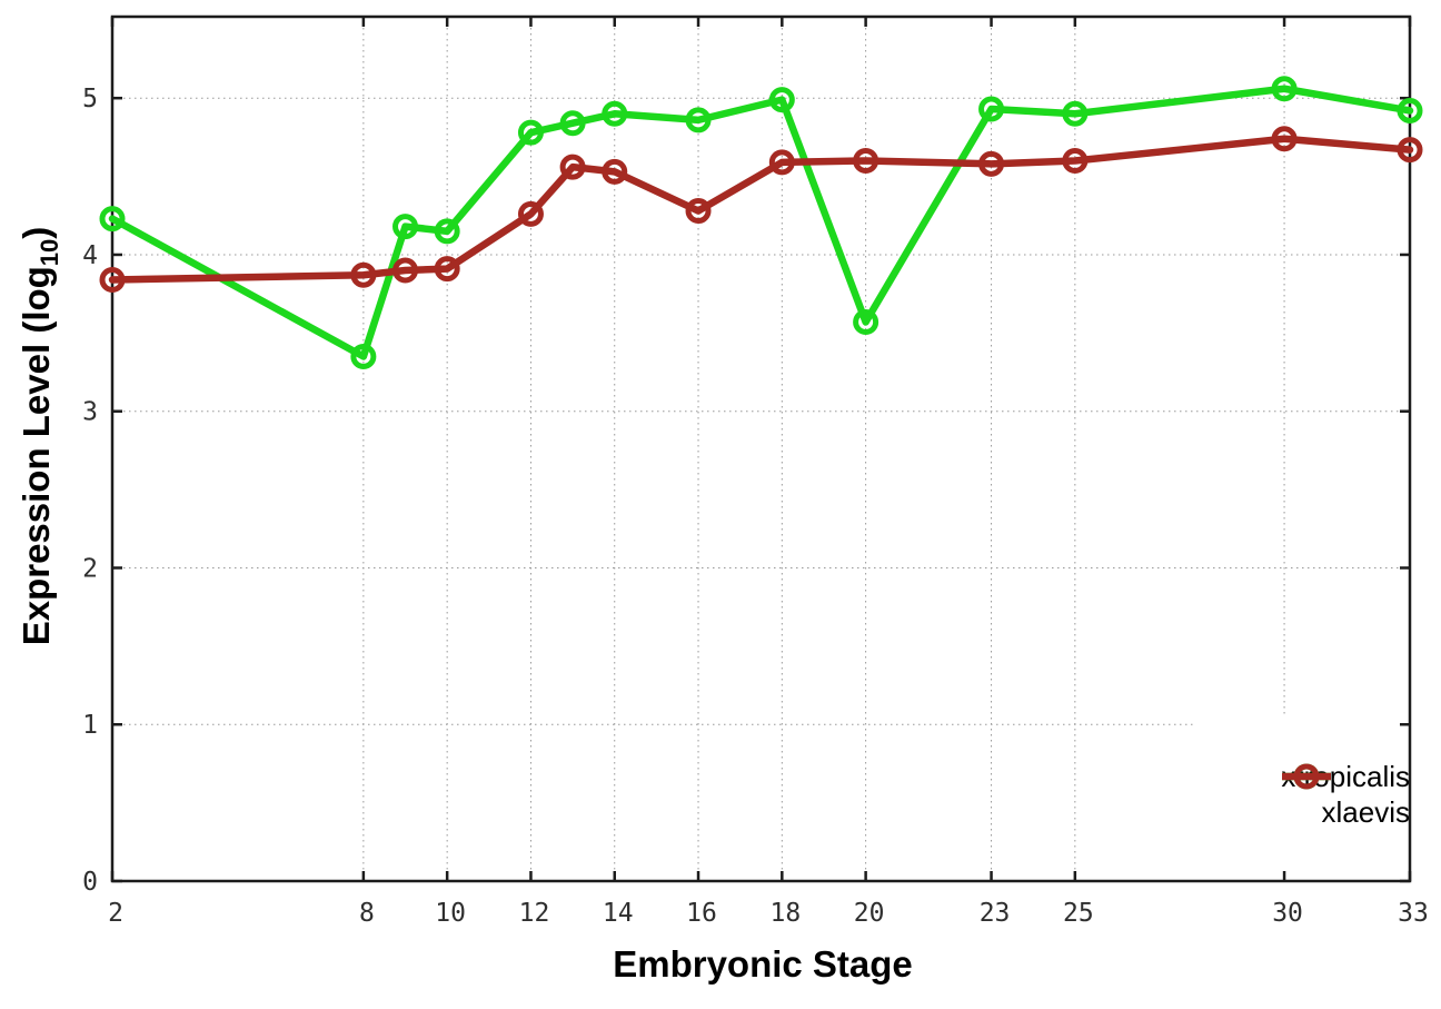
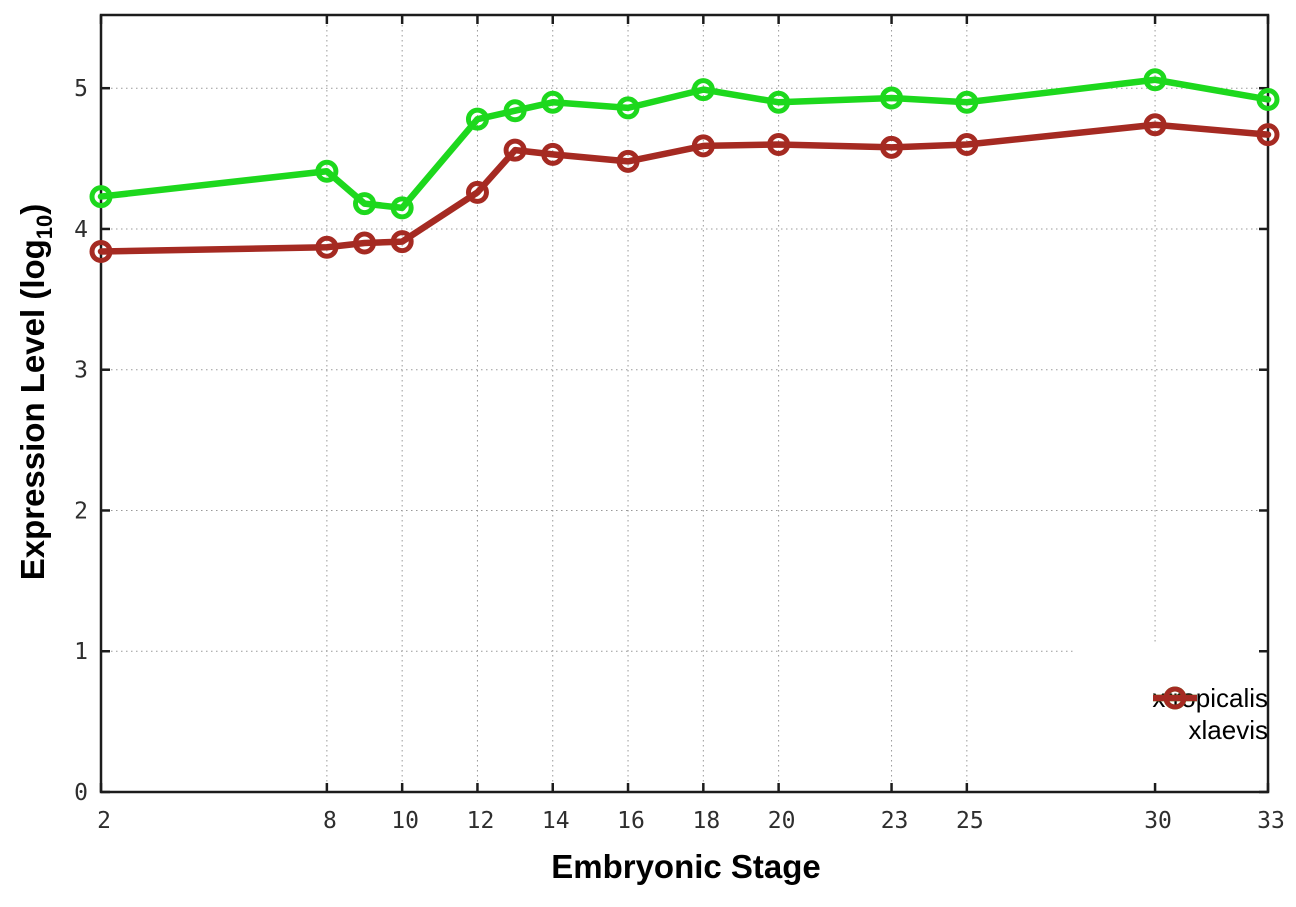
xtropicalis/8: 3.35 -> 4.41
xlaevis/16: 4.28 -> 4.48
xtropicalis/20: 3.57 -> 4.90
